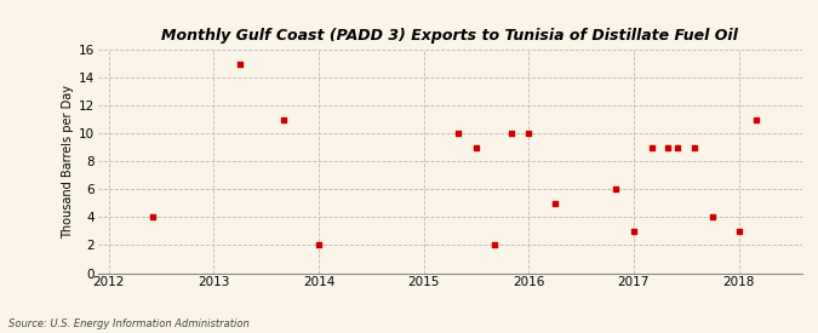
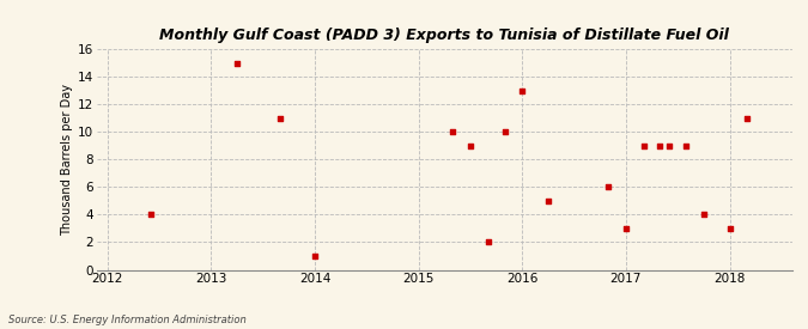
2014: 2 -> 1
2016: 10 -> 13
